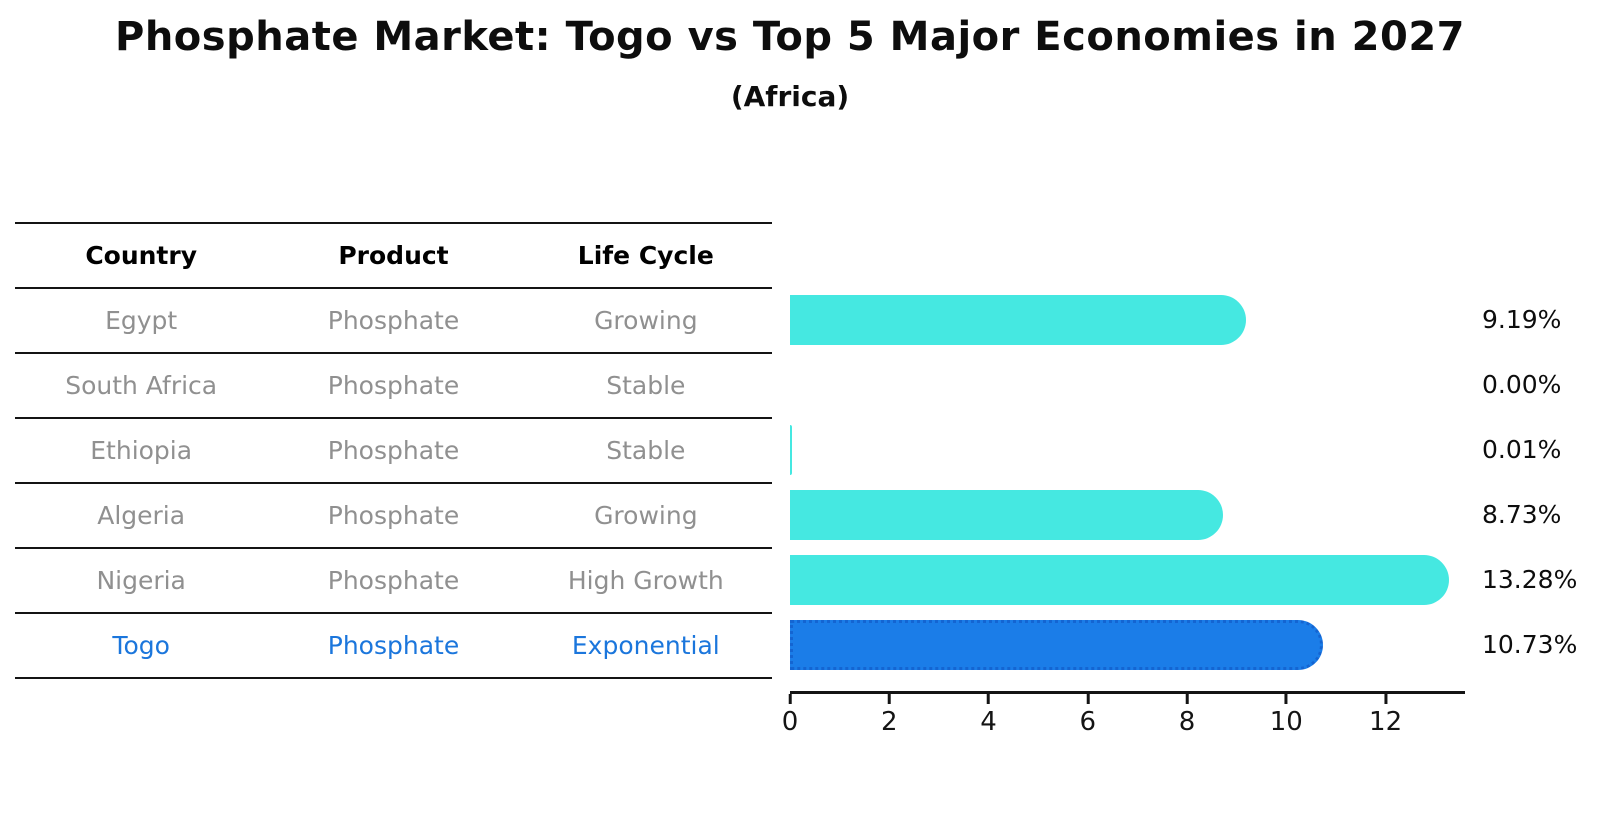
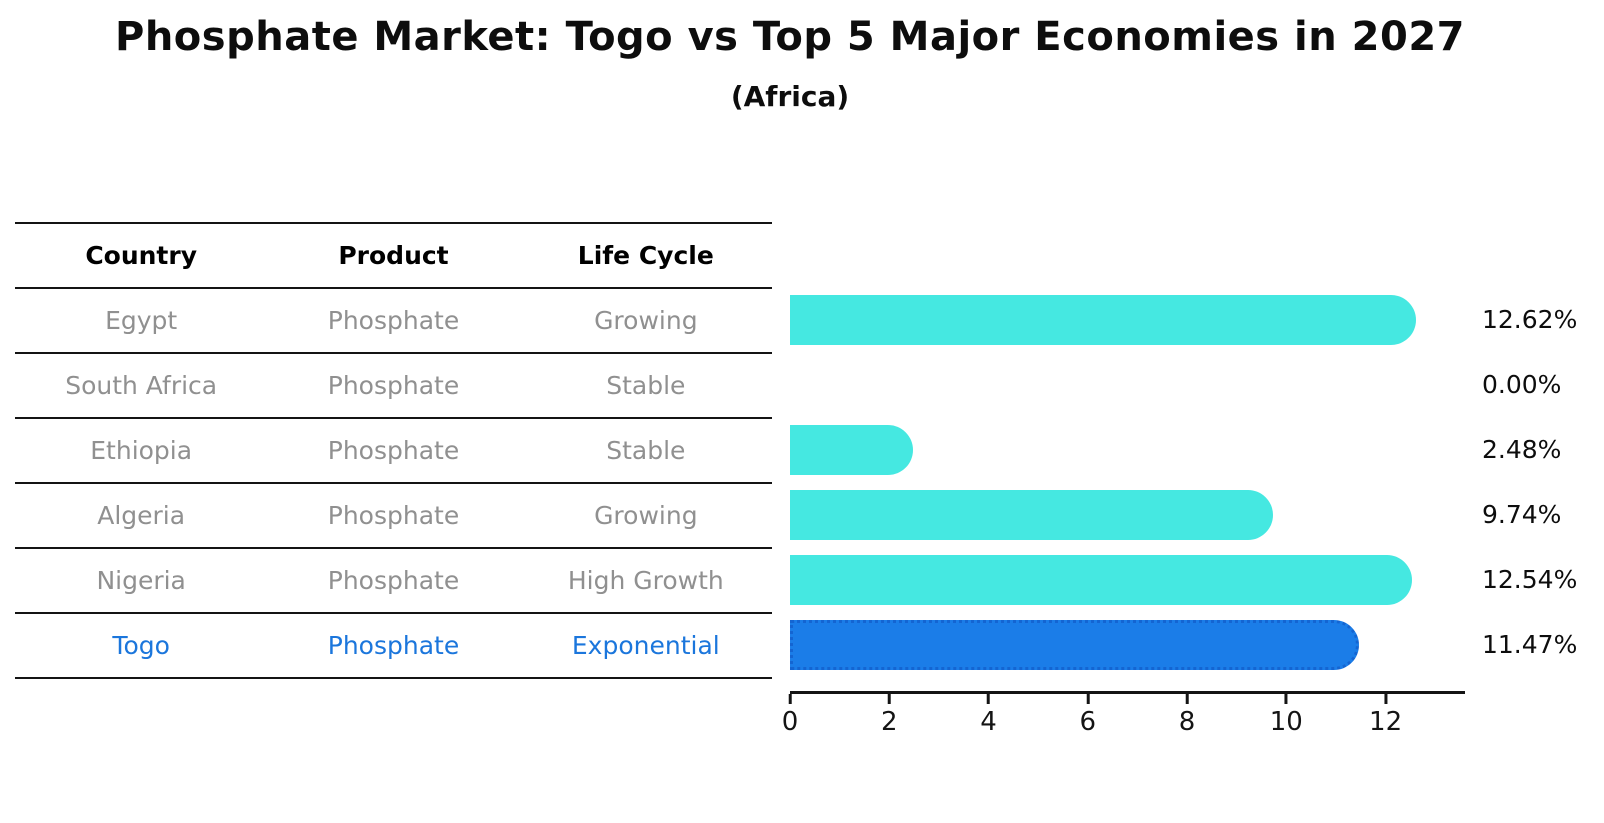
Egypt: 9.19% -> 12.62%
Ethiopia: 0.01% -> 2.48%
Algeria: 8.73% -> 9.74%
Nigeria: 13.28% -> 12.54%
Togo: 10.73% -> 11.47%
